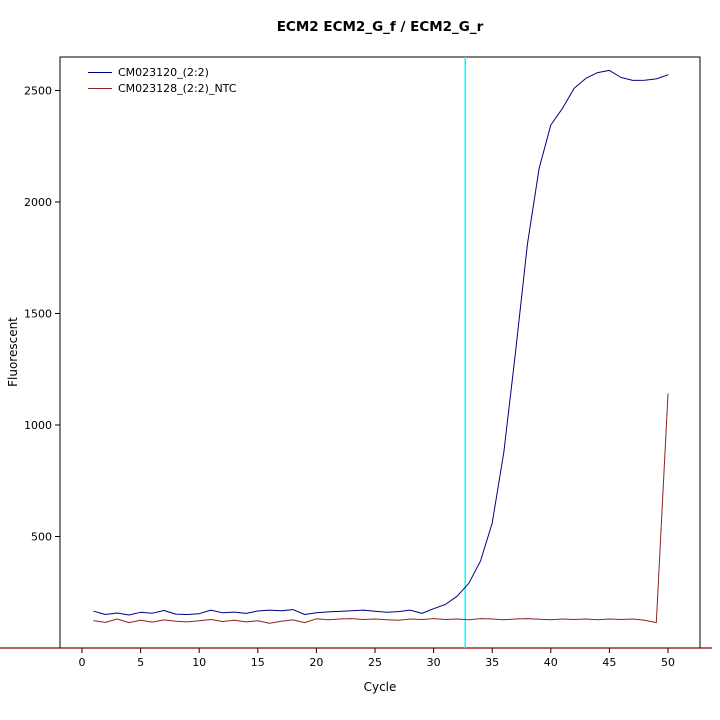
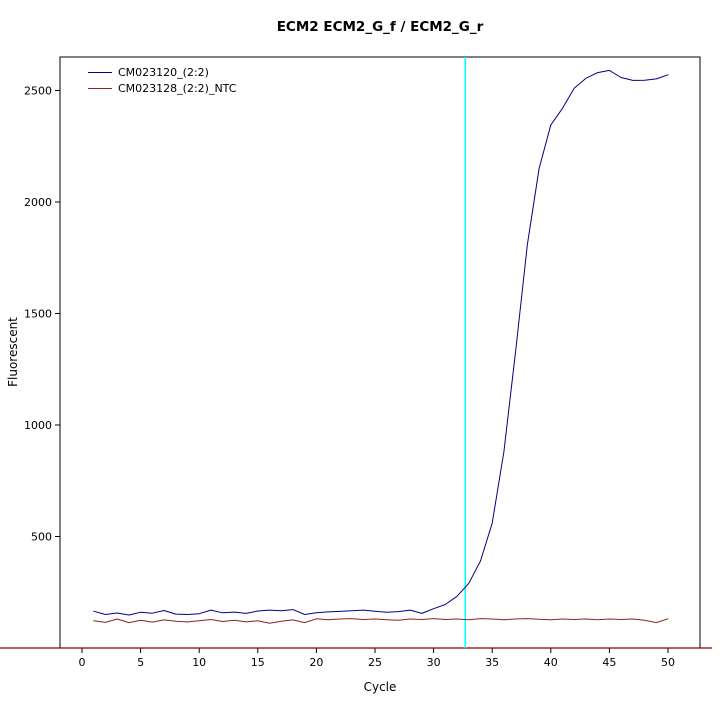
CM023128_(2:2)_NTC/50: 1140 -> 130
